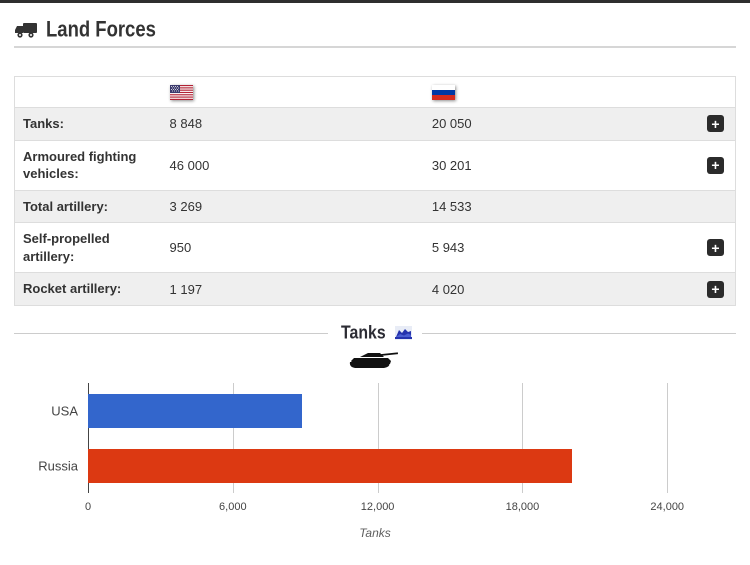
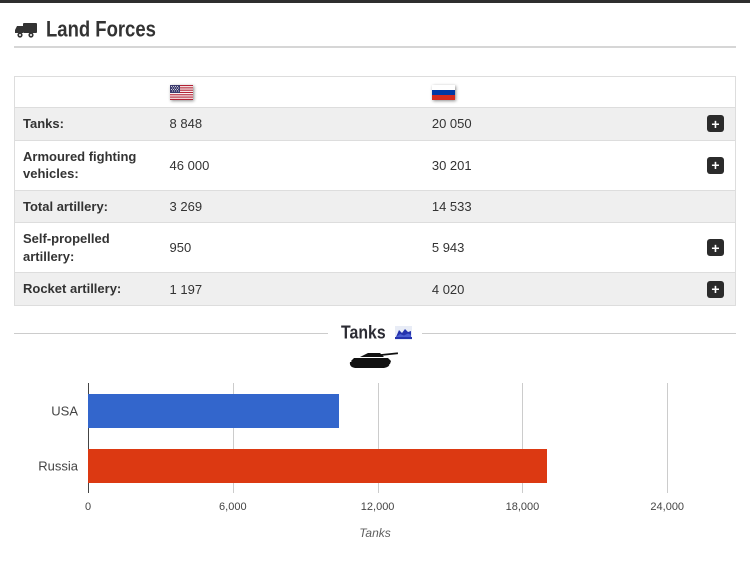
USA: 8800 -> 10400
Russia: 20000 -> 19000
